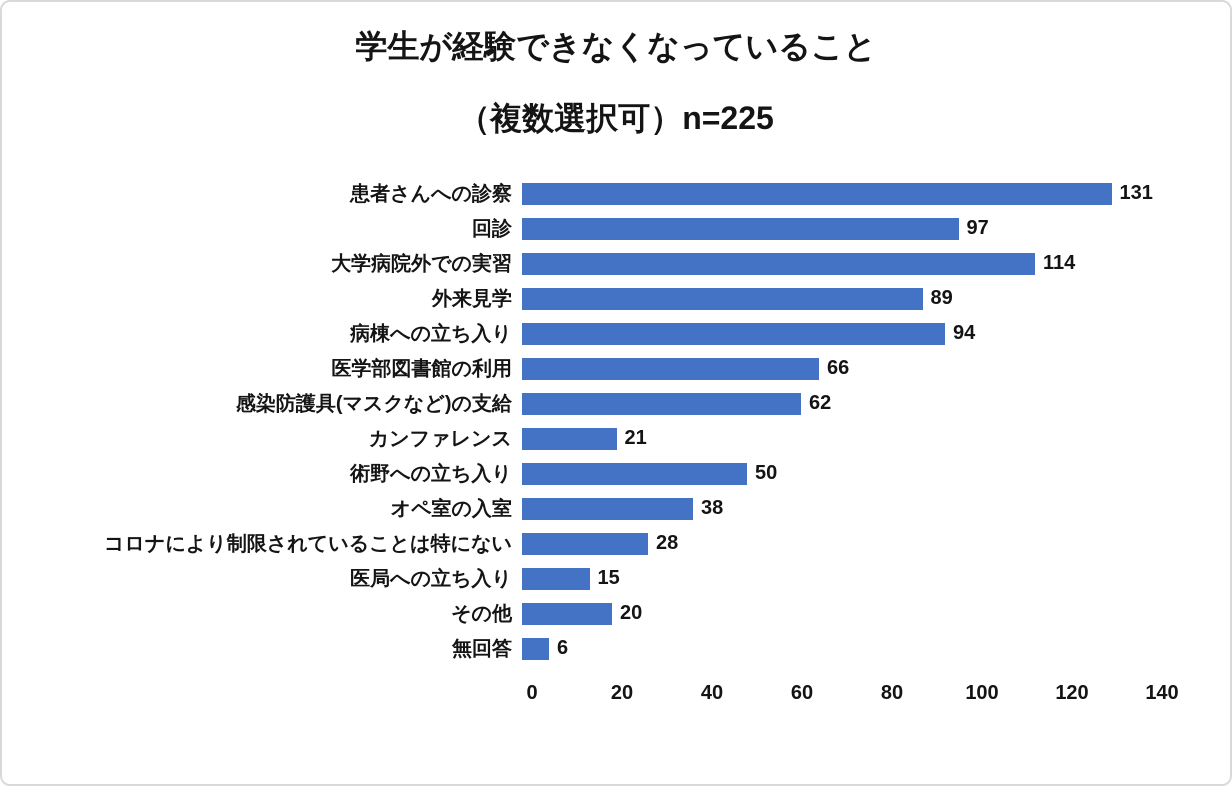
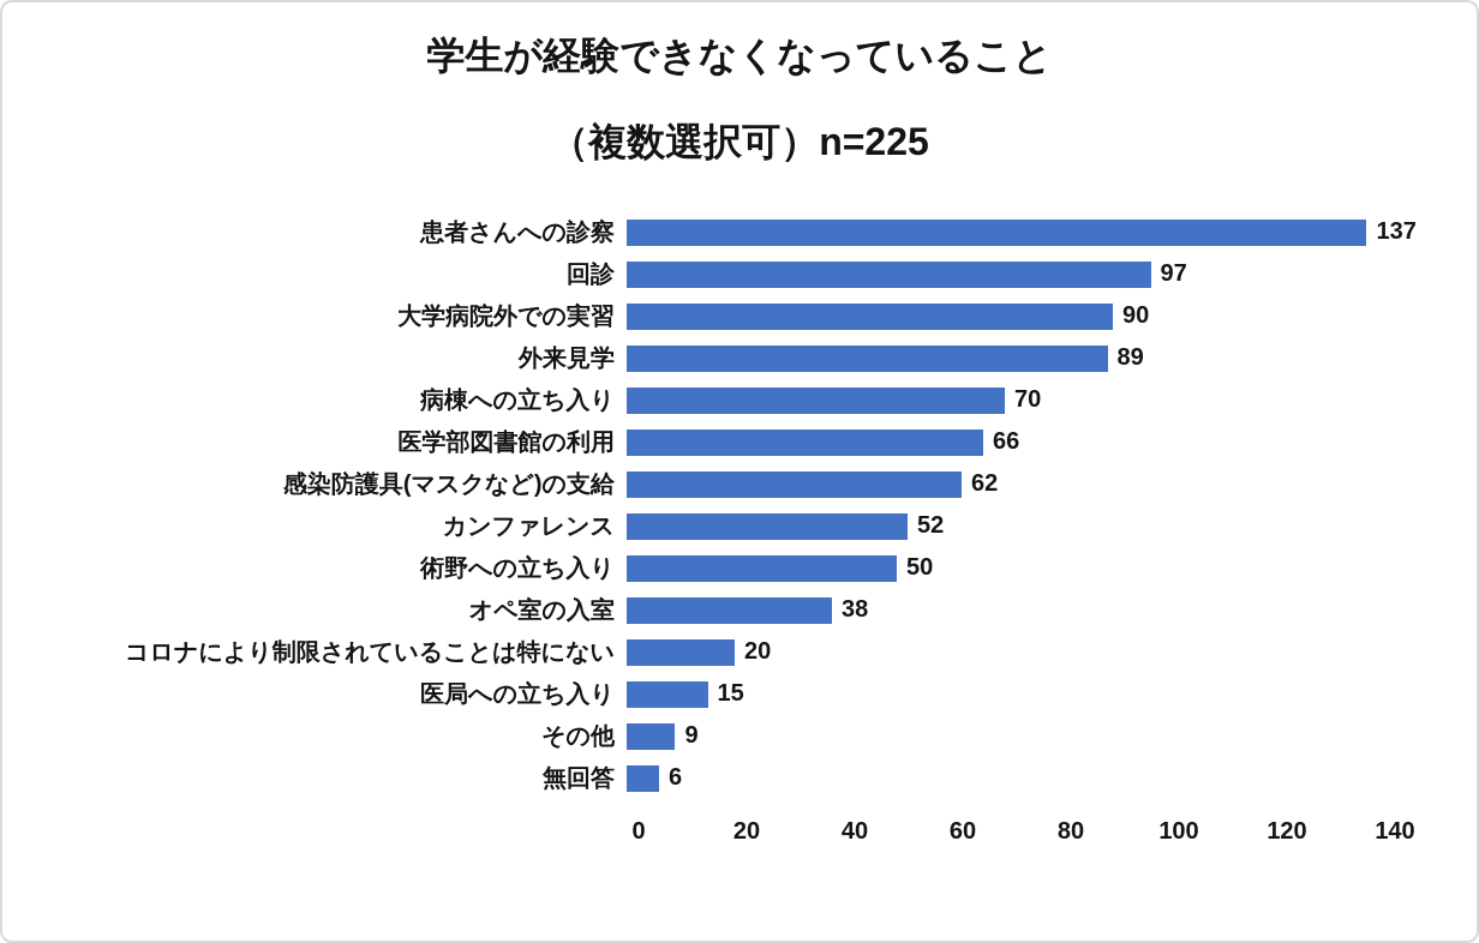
患者さんへの診察: 131 -> 137
大学病院外での実習: 114 -> 90
病棟への立ち入り: 94 -> 70
カンファレンス: 21 -> 52
コロナにより制限されていることは特にない: 28 -> 20
その他: 20 -> 9
